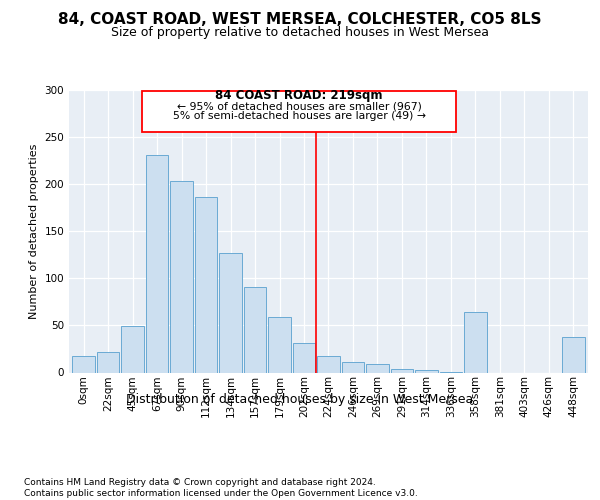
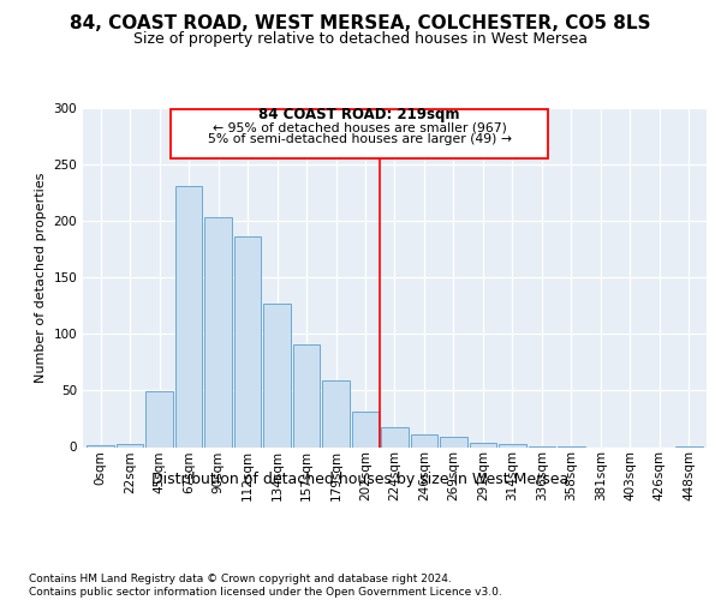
0sqm: 18 -> 2
22sqm: 22 -> 3
358sqm: 64 -> 1
448sqm: 38 -> 1
